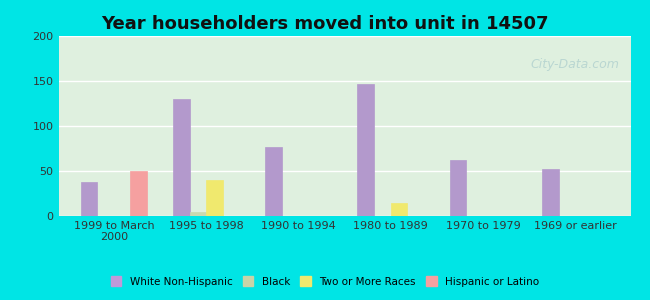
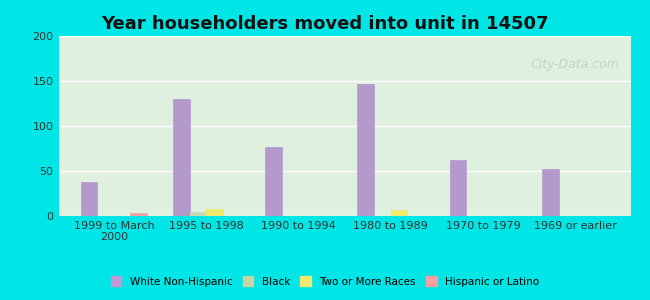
Hispanic or Latino/1999 to March 2000: 50 -> 3
Two or More Races/1995 to 1998: 40 -> 8
Two or More Races/1980 to 1989: 14 -> 7
